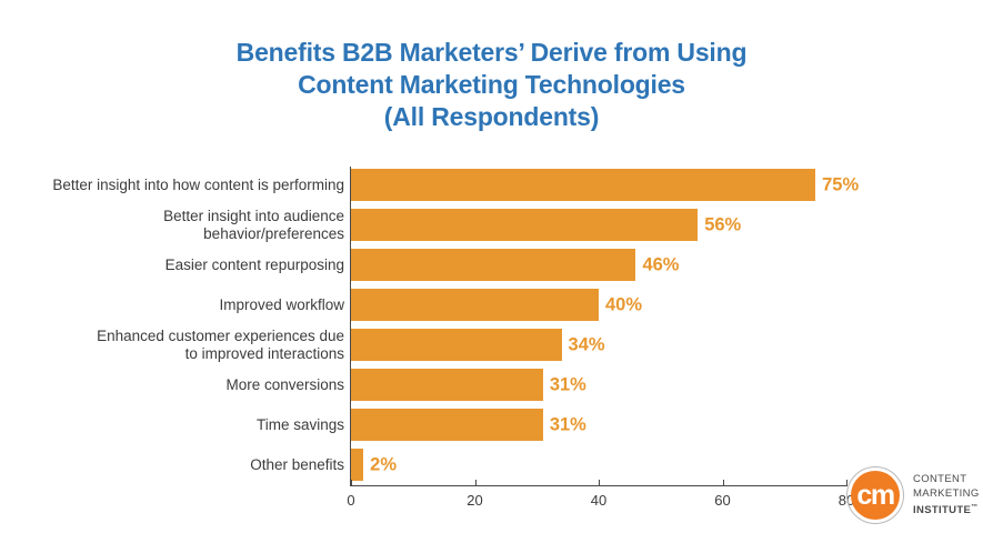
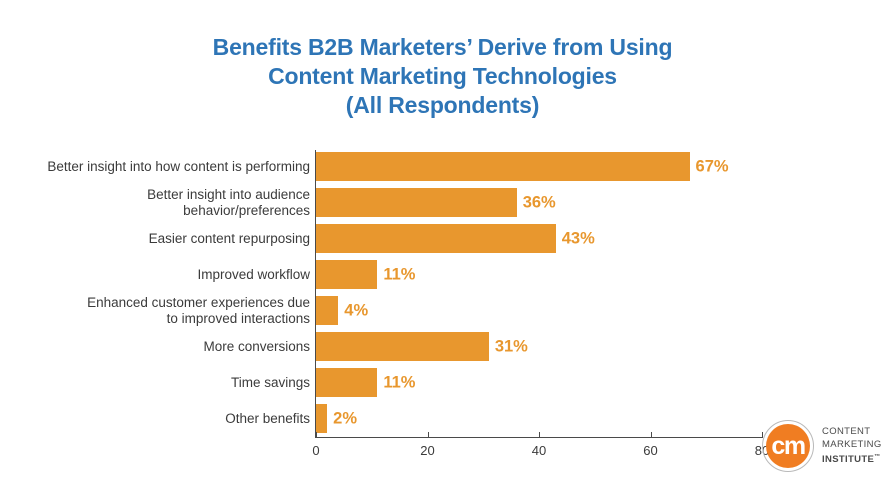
Better insight into how content is performing: 75% -> 67%
Better insight into audience behavior/preferences: 56% -> 36%
Easier content repurposing: 46% -> 43%
Improved workflow: 40% -> 11%
Enhanced customer experiences due to improved interactions: 34% -> 4%
Time savings: 31% -> 11%
